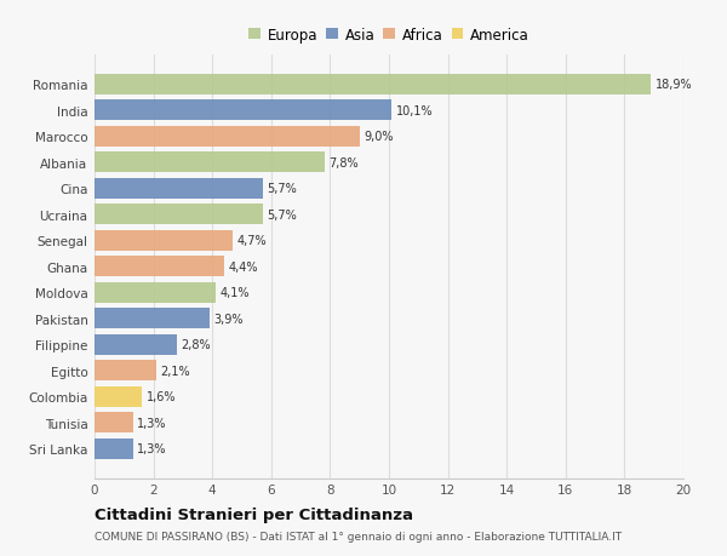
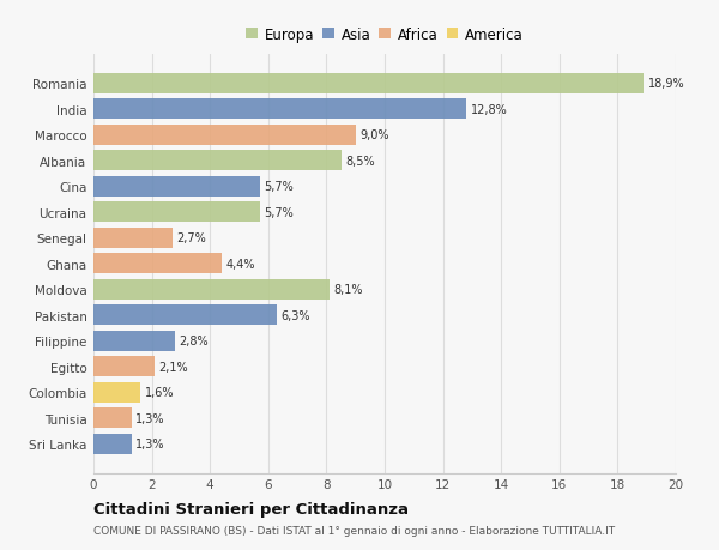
India: 10,1% -> 12,8%
Albania: 7,8% -> 8,5%
Senegal: 4,7% -> 2,7%
Moldova: 4,1% -> 8,1%
Pakistan: 3,9% -> 6,3%
